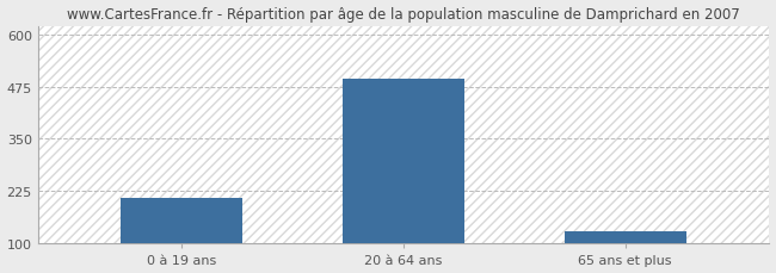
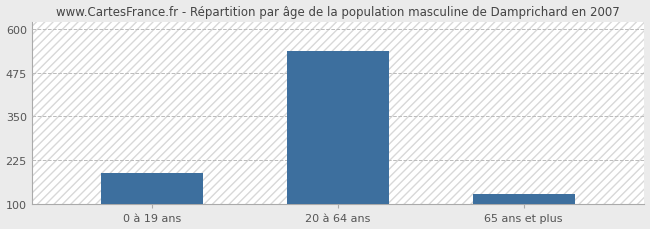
0 à 19 ans: 210 -> 190
20 à 64 ans: 493 -> 535
